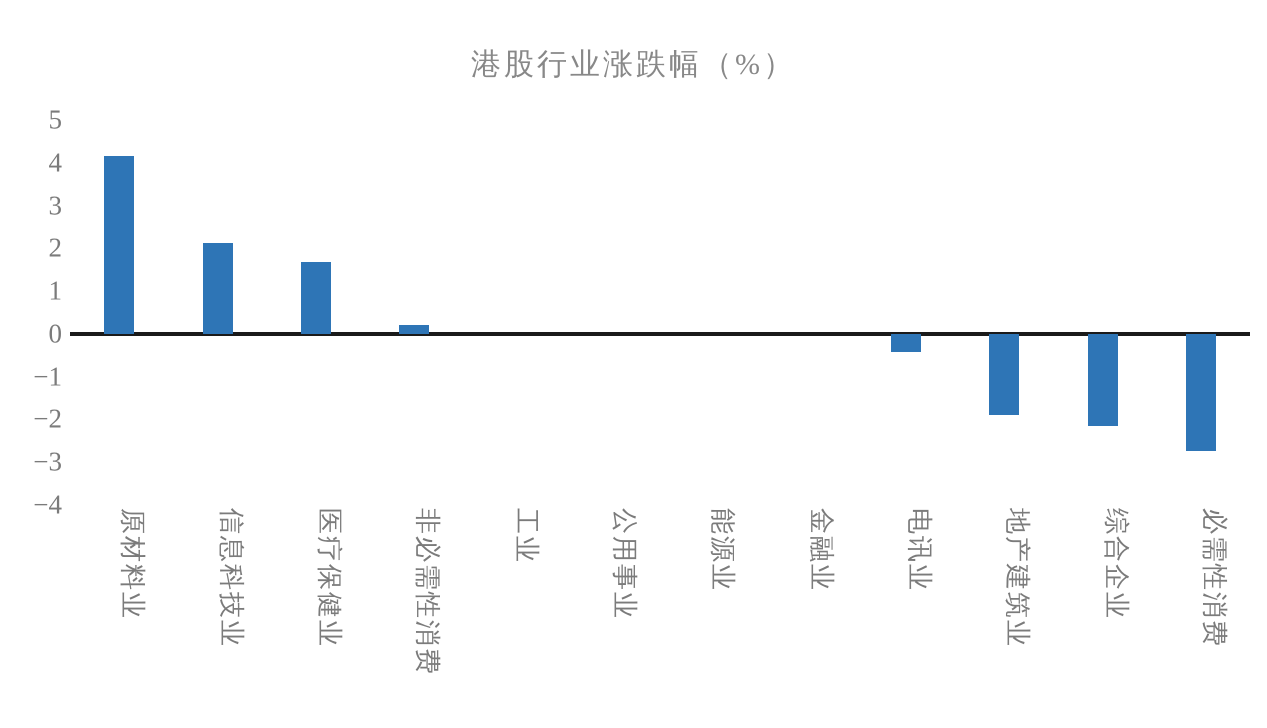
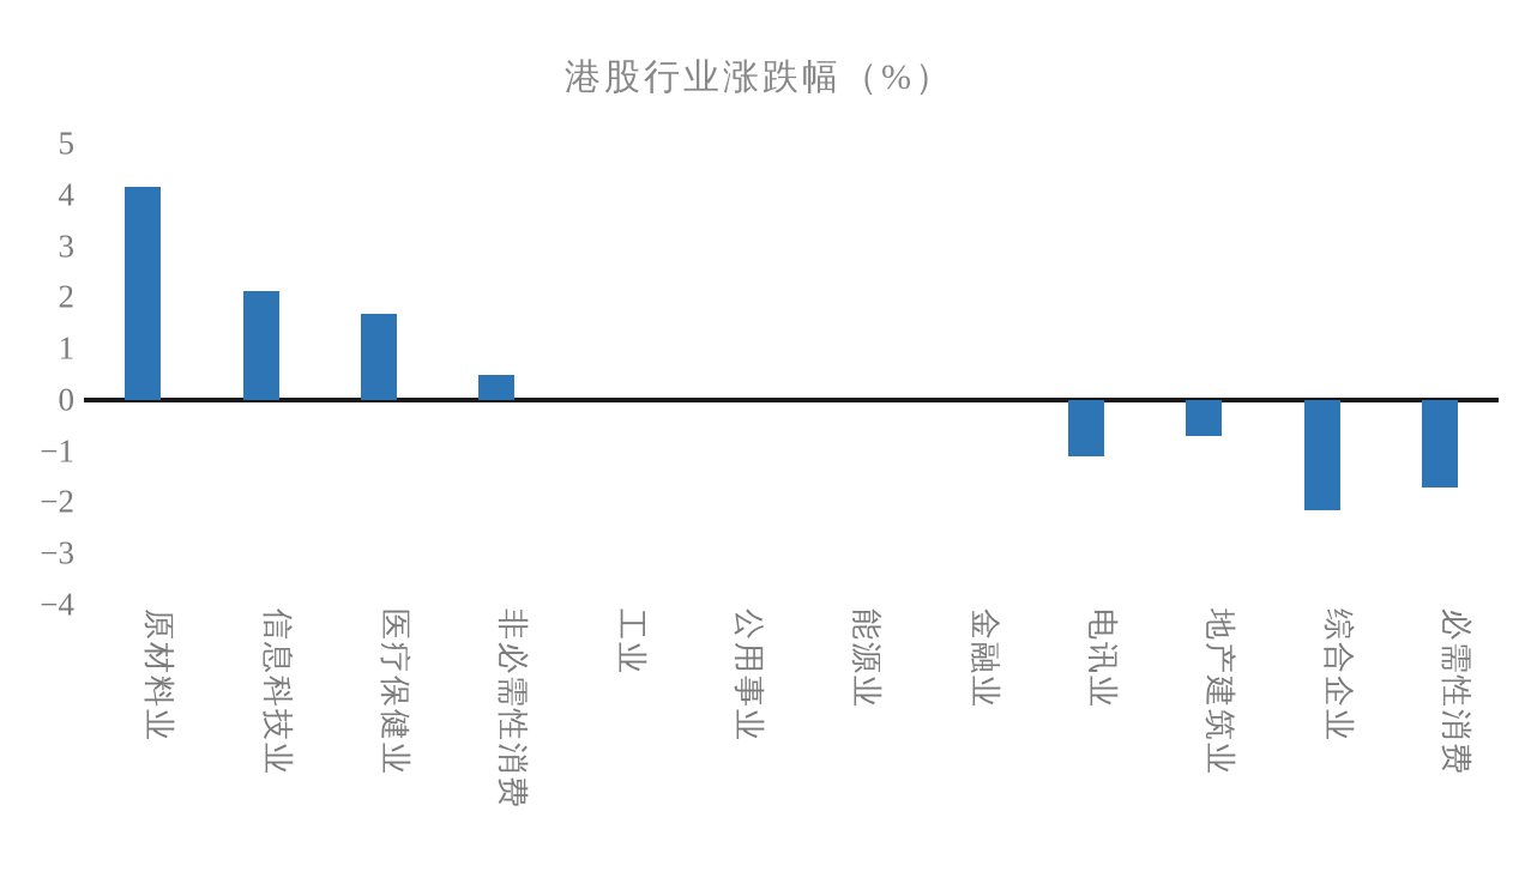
非必需性消费: 0.2 -> 0.5
电讯业: -0.4 -> -1.1
地产建筑业: -1.9 -> -0.7
必需性消费: -2.7 -> -1.7
